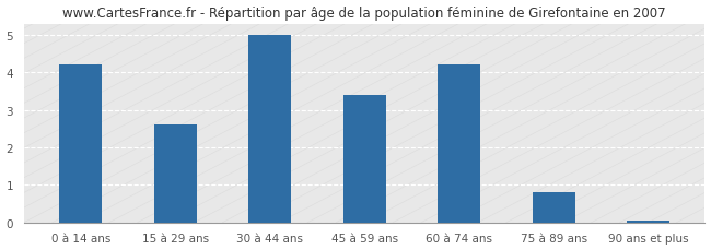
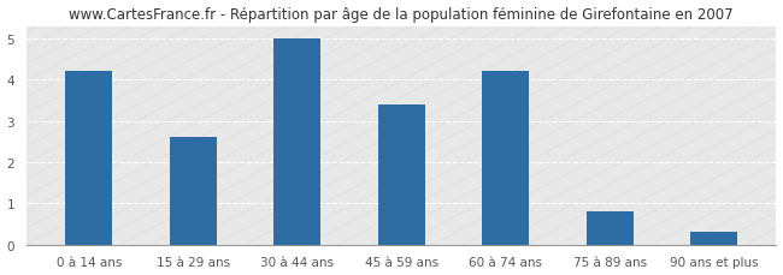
90 ans et plus: 0.05 -> 0.30
